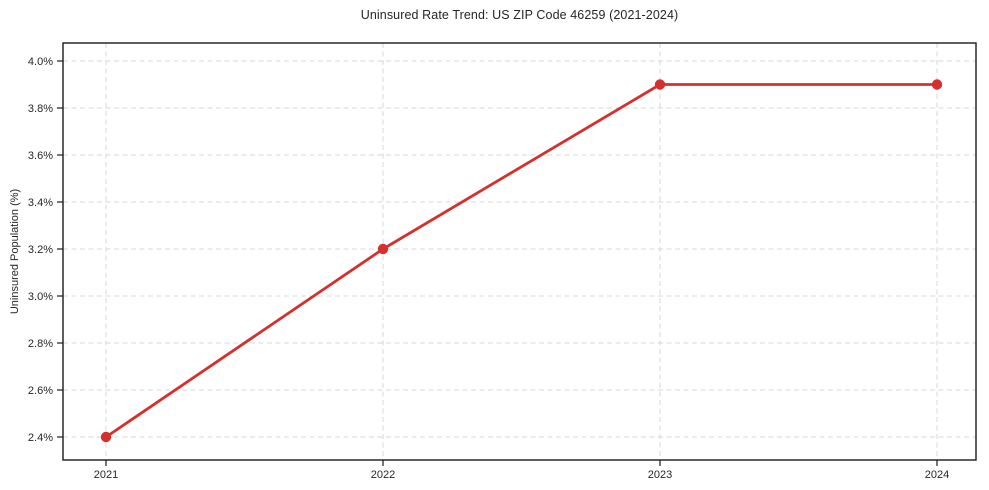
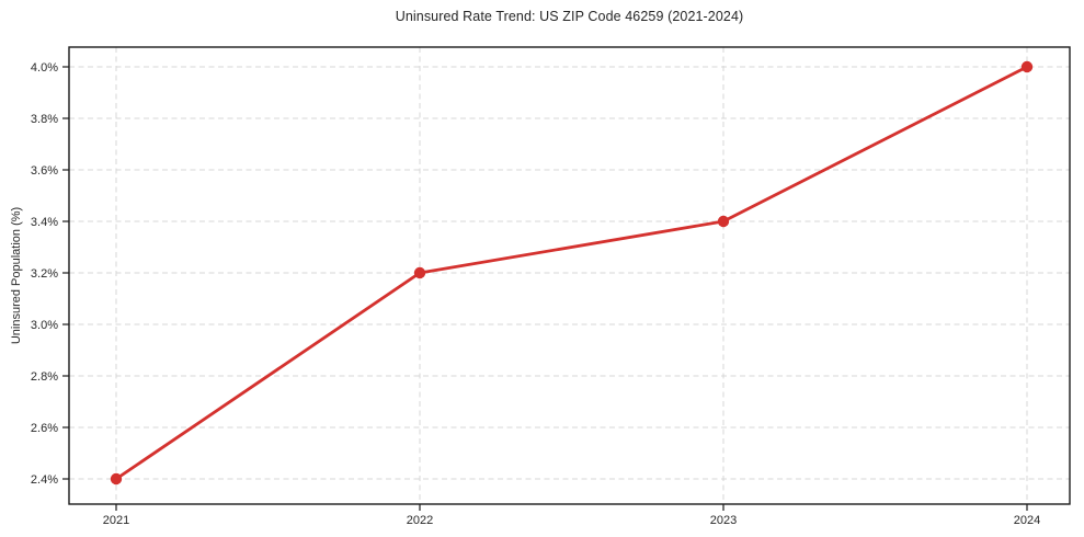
2023: 3.9% -> 3.4%
2024: 3.9% -> 4.0%
